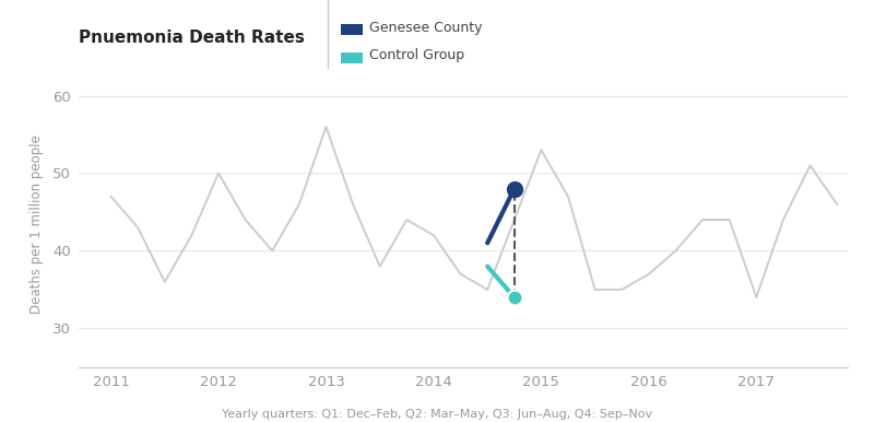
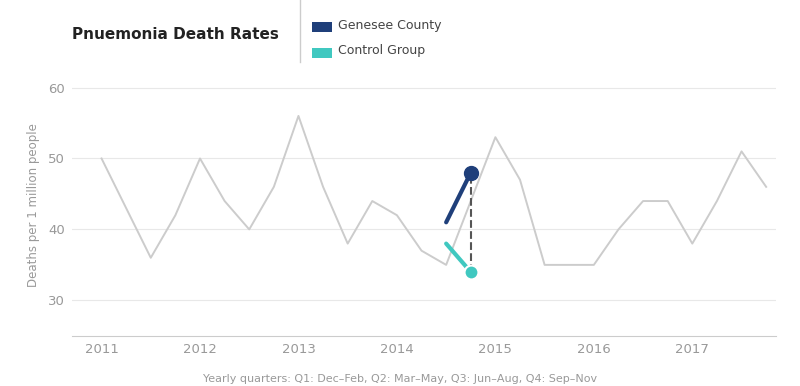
2011: 47 -> 50
2016: 37 -> 35
2017: 34 -> 38
